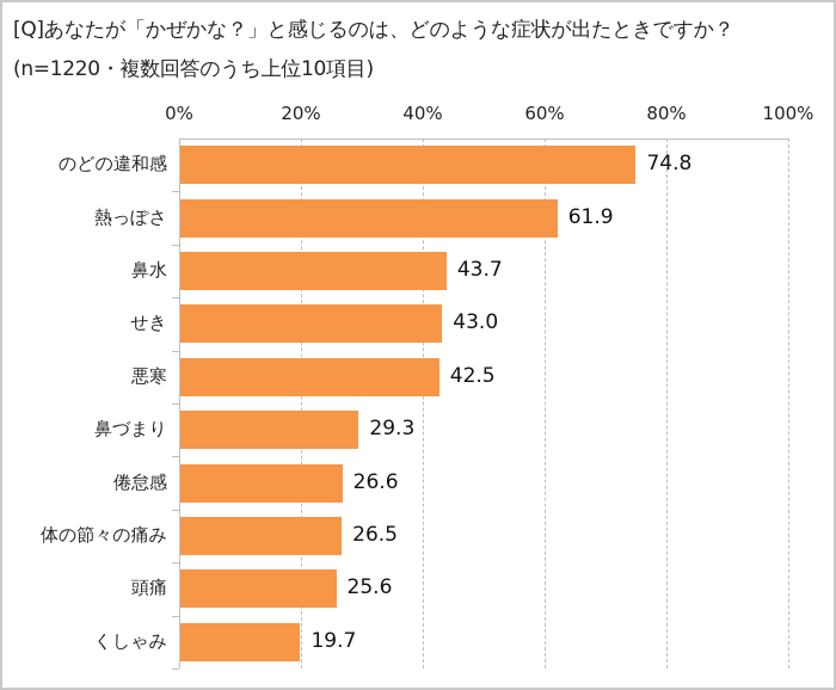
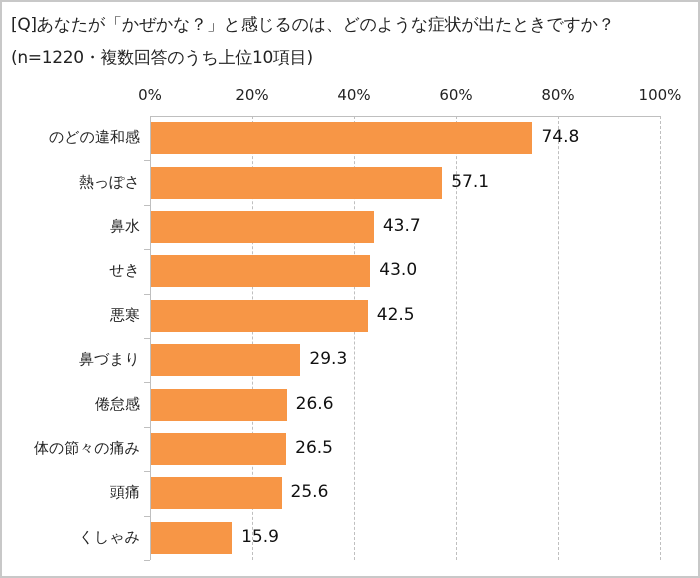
熱っぽさ: 61.9 -> 57.1
くしゃみ: 19.7 -> 15.9
